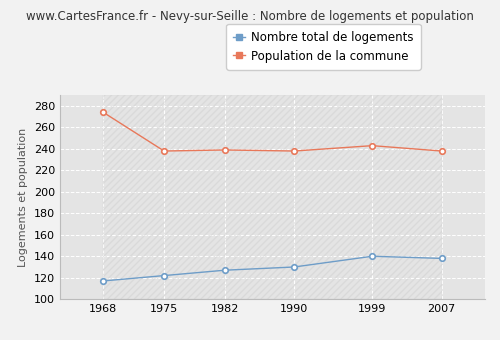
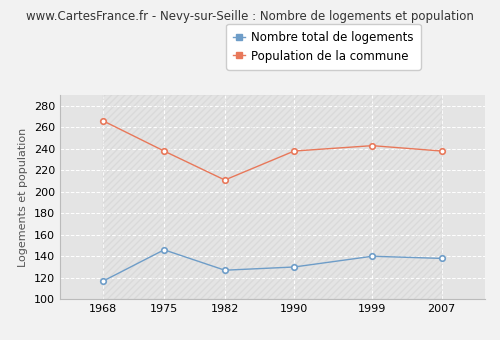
Population de la commune/1968: 274 -> 266
Nombre total de logements/1975: 122 -> 146
Population de la commune/1982: 239 -> 211
